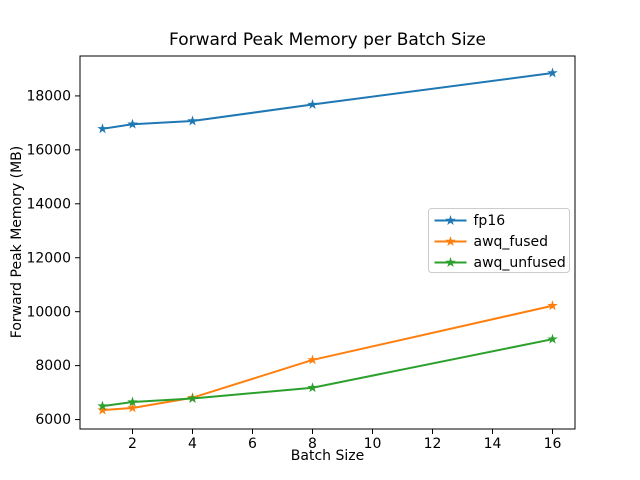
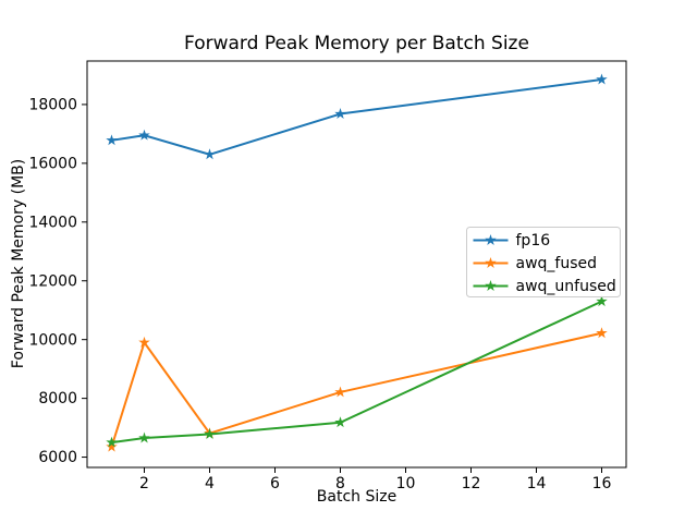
awq_fused/2: 6400 -> 9900
fp16/4: 17100 -> 16300
awq_unfused/16: 9000 -> 11300
